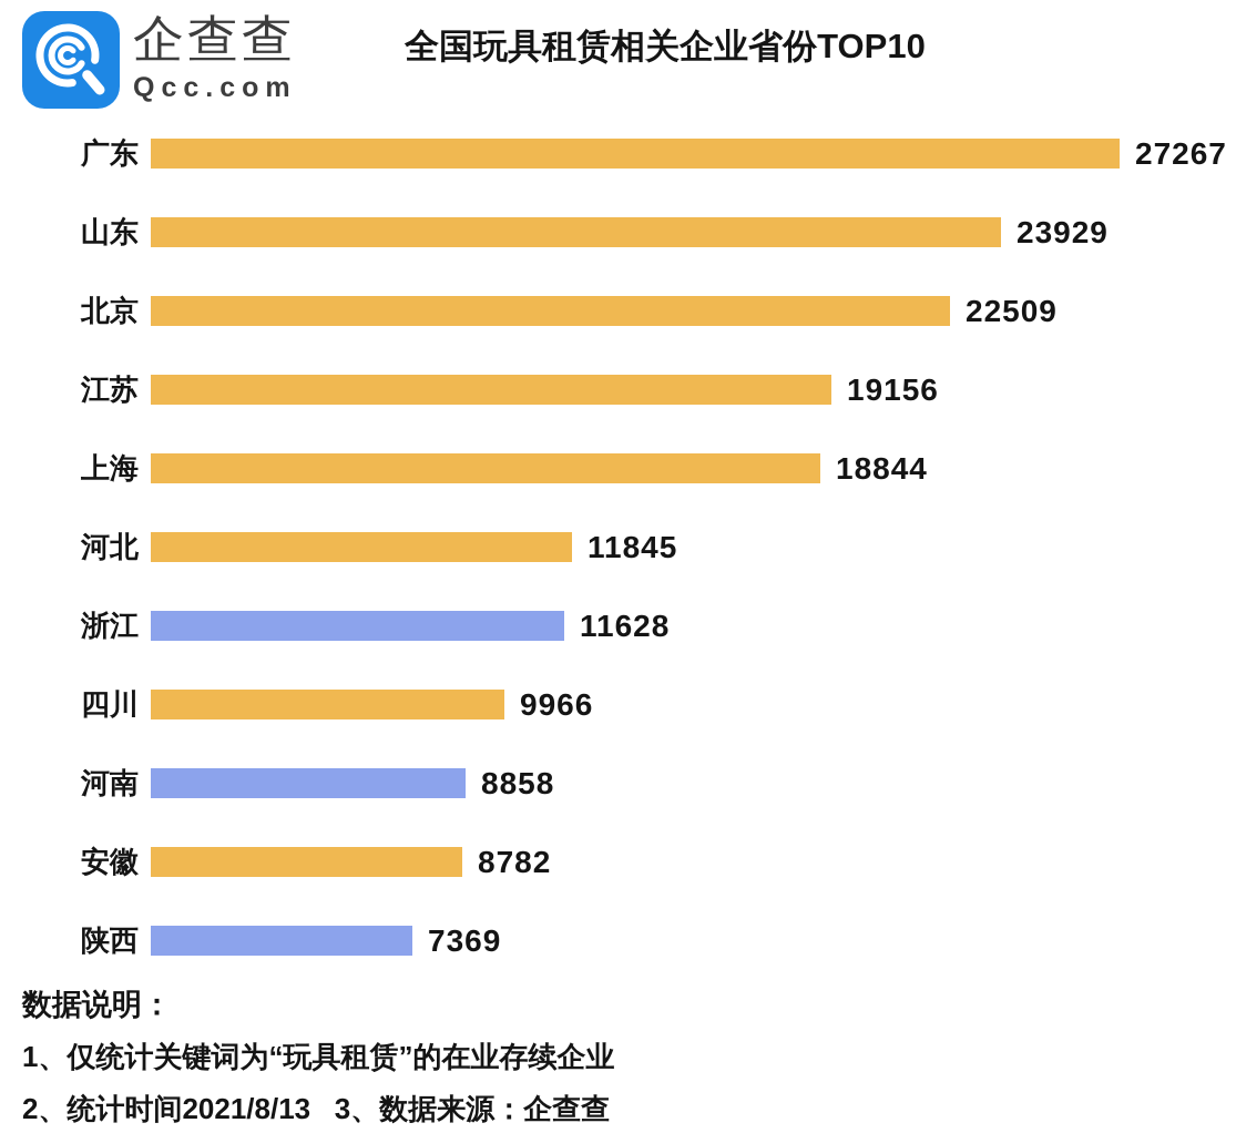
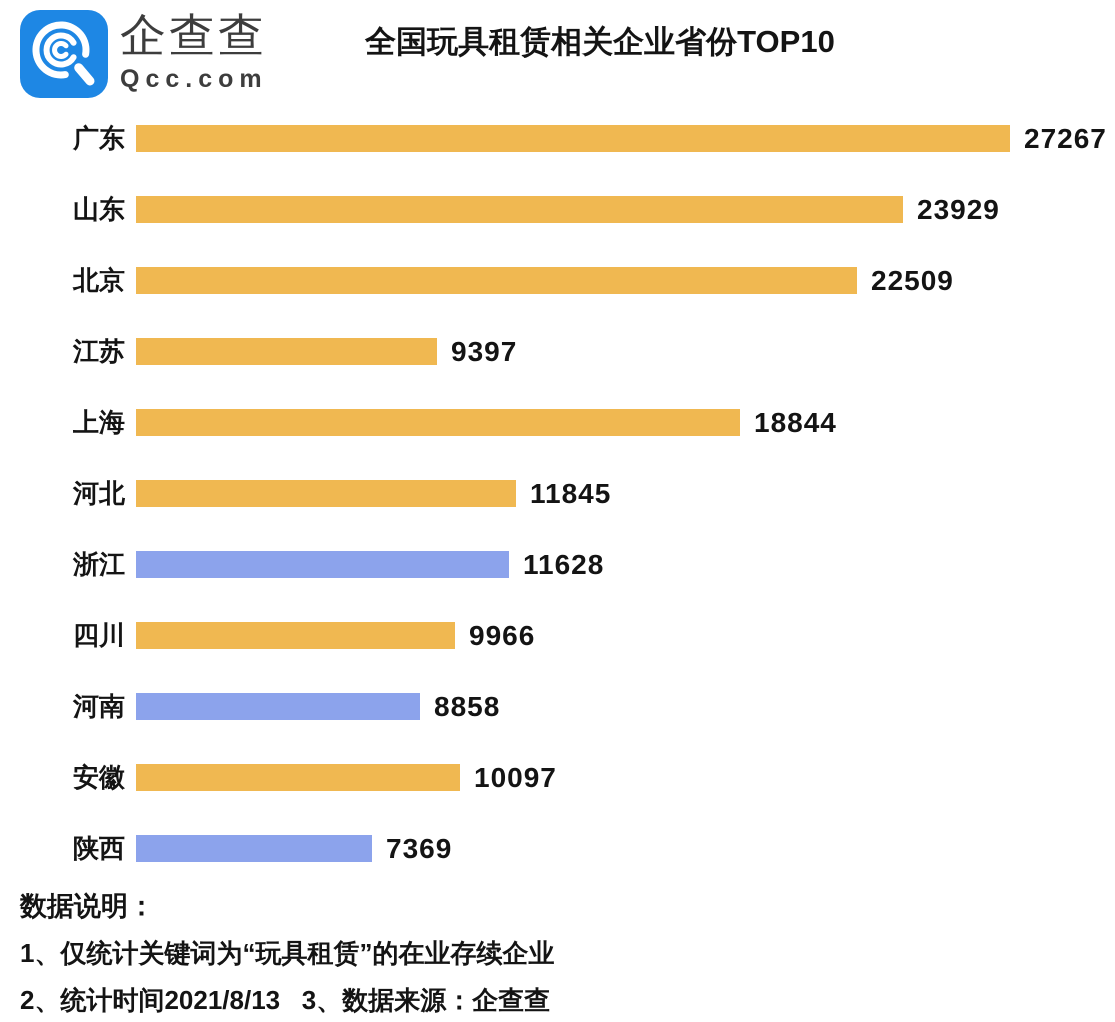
江苏: 19156 -> 9397
安徽: 8782 -> 10097
